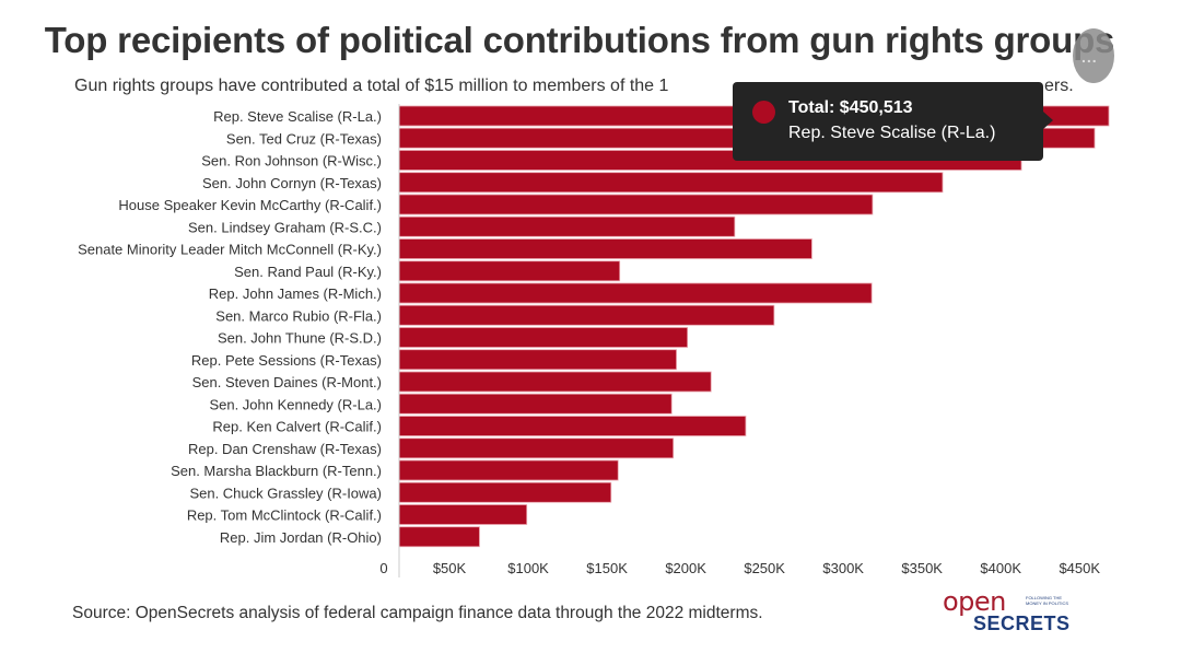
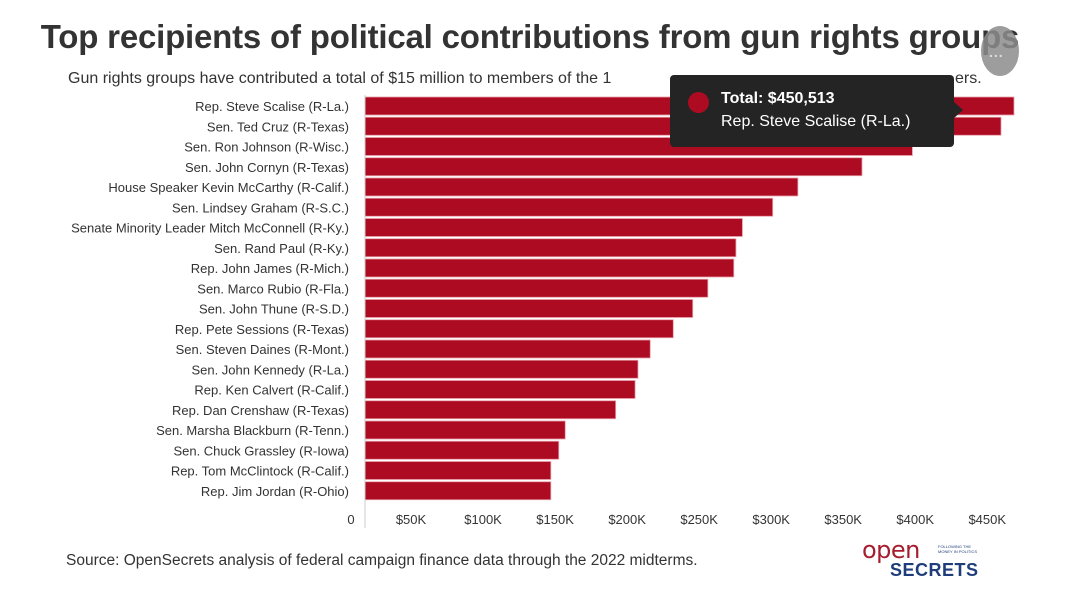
Sen. Ron Johnson (R-Wisc.): $395K -> $380K
Sen. Lindsey Graham (R-S.C.): $213K -> $283K
Sen. Rand Paul (R-Ky.): $140K -> $258K
Rep. John James (R-Mich.): $300K -> $256K
Sen. John Thune (R-S.D.): $183K -> $228K
Rep. Pete Sessions (R-Texas): $176K -> $214K
Sen. John Kennedy (R-La.): $173K -> $190K
Rep. Ken Calvert (R-Calif.): $220K -> $188K
Rep. Tom McClintock (R-Calif.): $81K -> $129K
Rep. Jim Jordan (R-Ohio): $51K -> $129K
